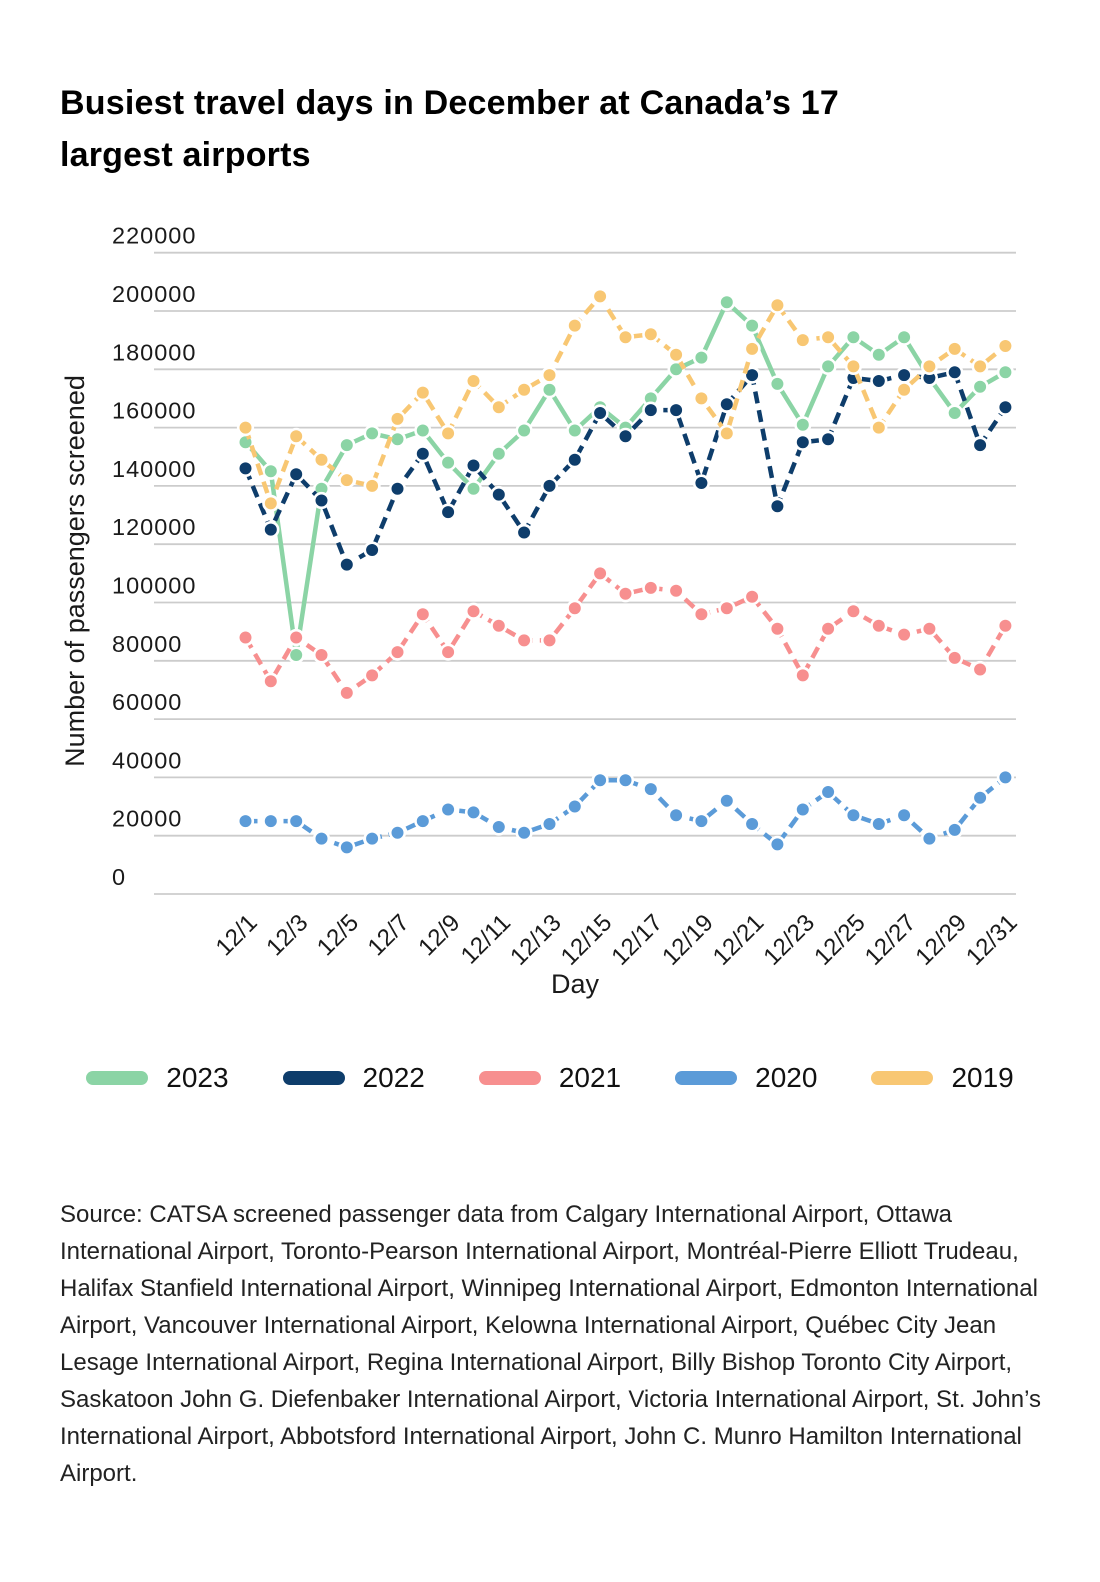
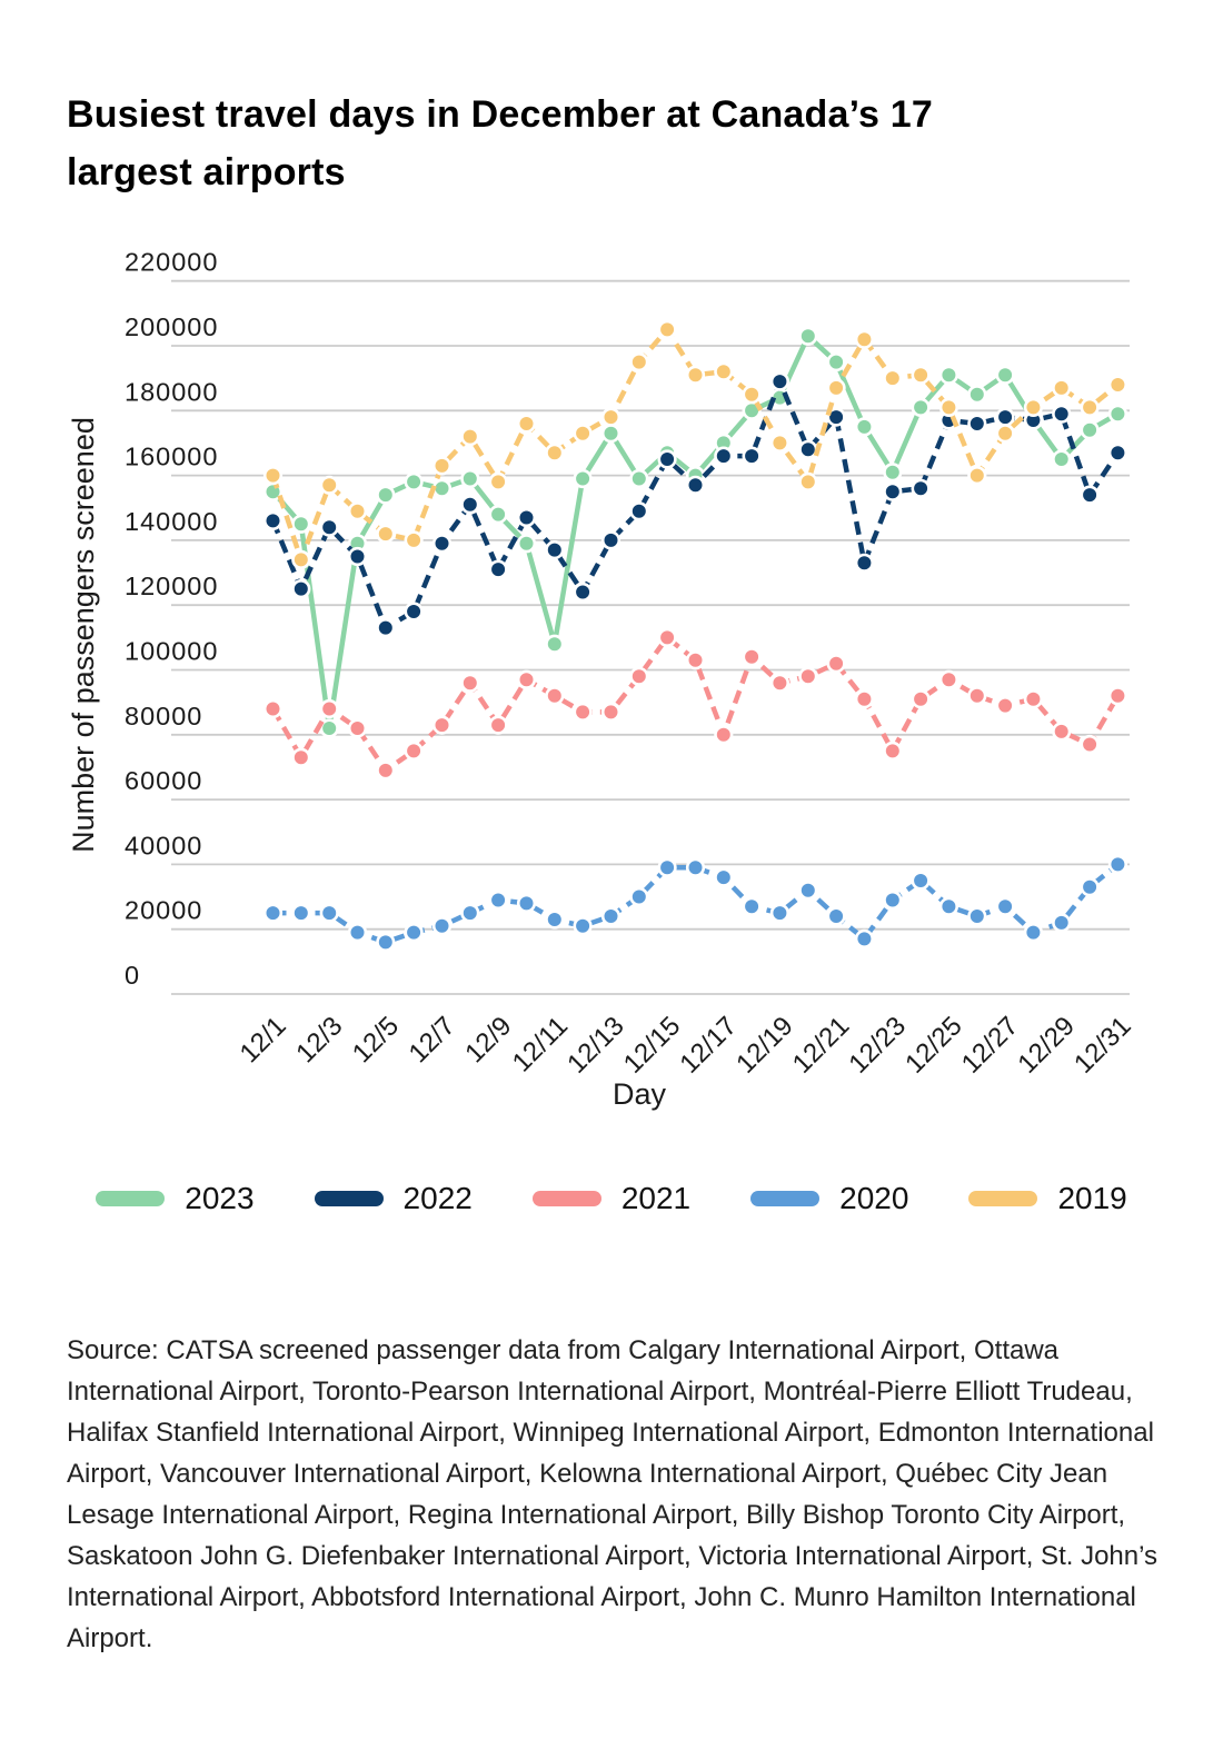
2023/12/11: 151000 -> 108000
2021/12/17: 105000 -> 80000
2022/12/19: 141000 -> 189000
